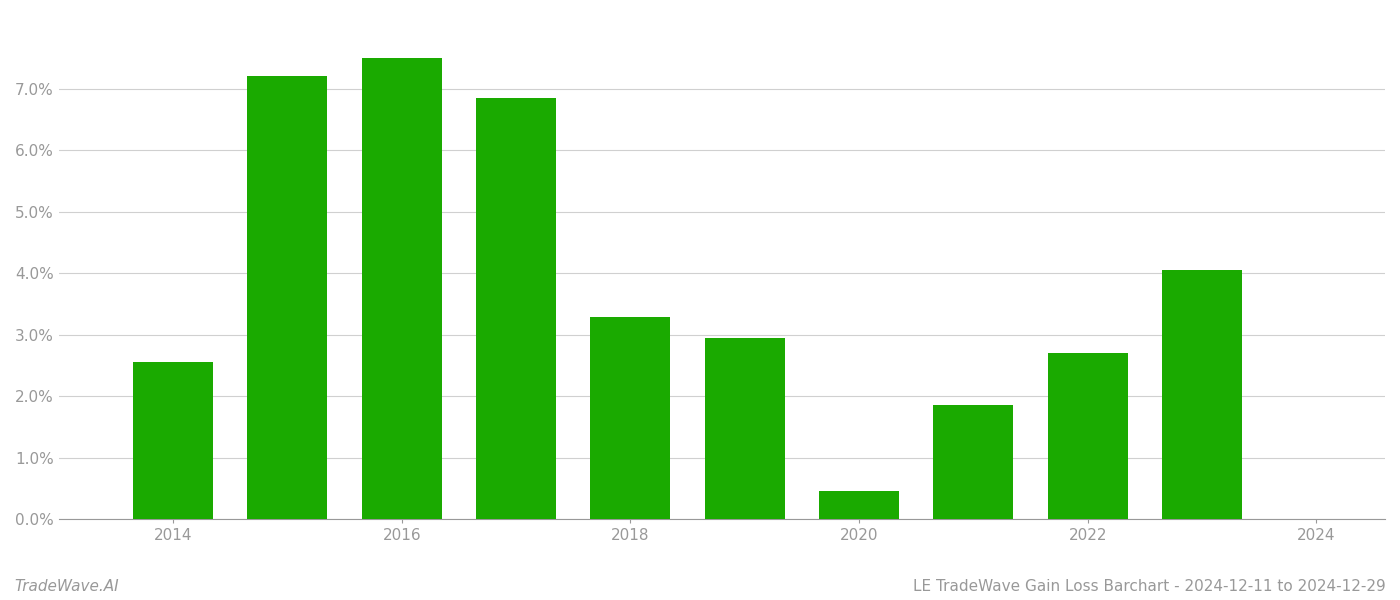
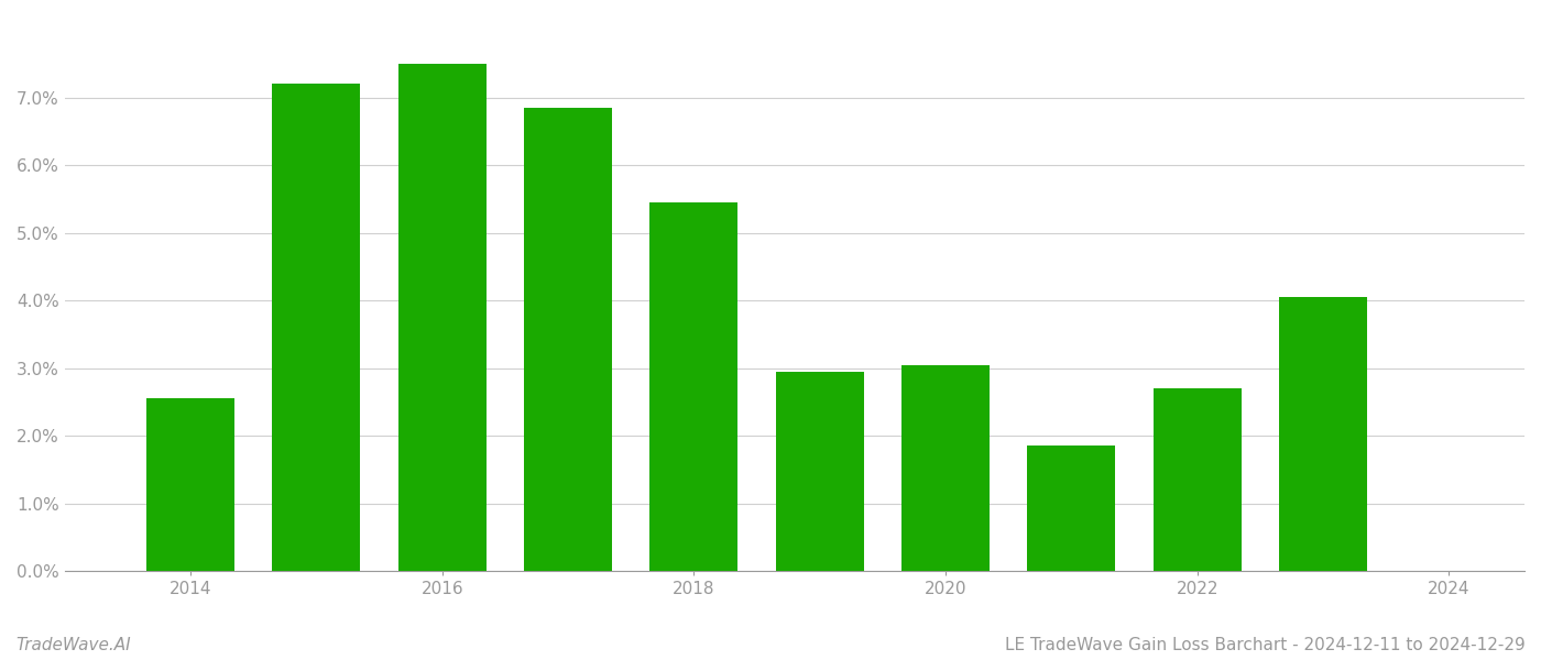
2018: 3.28% -> 5.45%
2020: 0.46% -> 3.05%
